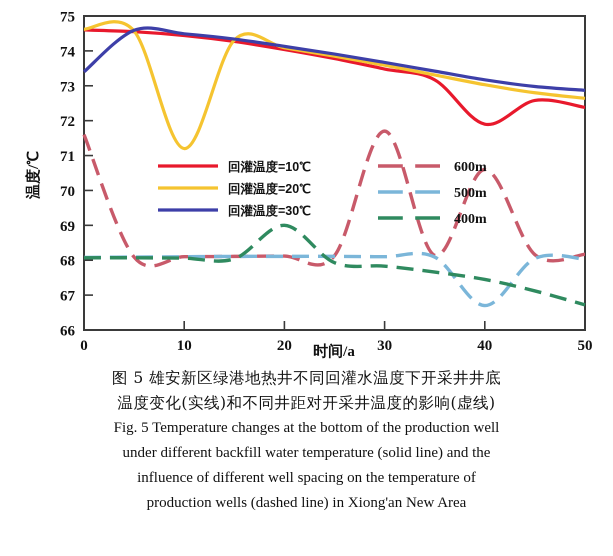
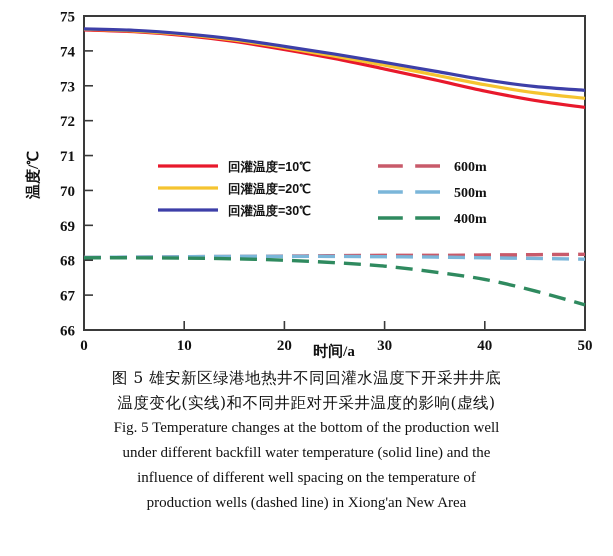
回灌温度=30℃/0: 73.4 -> 74.6
600m/0: 71.6 -> 68.1
回灌温度=20℃/10: 71.2 -> 74.5
400m/20: 69.0 -> 68.0
600m/30: 71.7 -> 68.1
回灌温度=10℃/40: 71.9 -> 72.8
600m/40: 70.6 -> 68.2
500m/40: 66.7 -> 68.1
